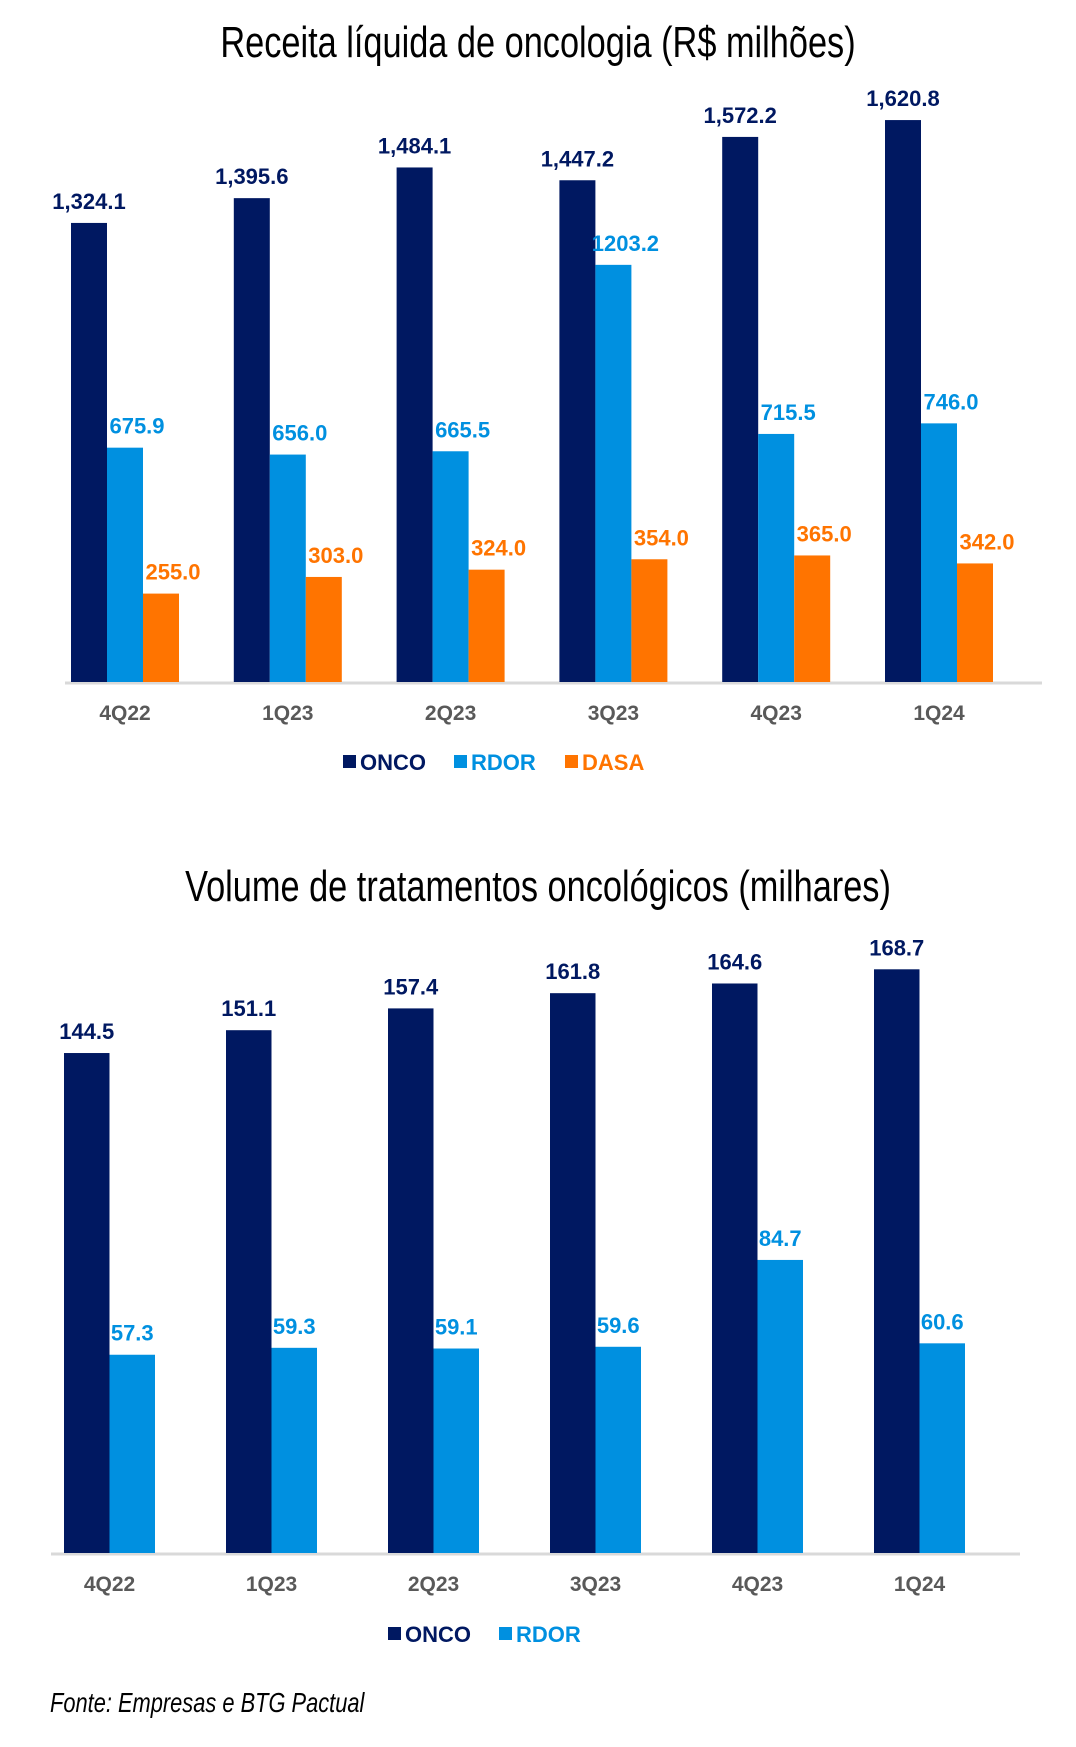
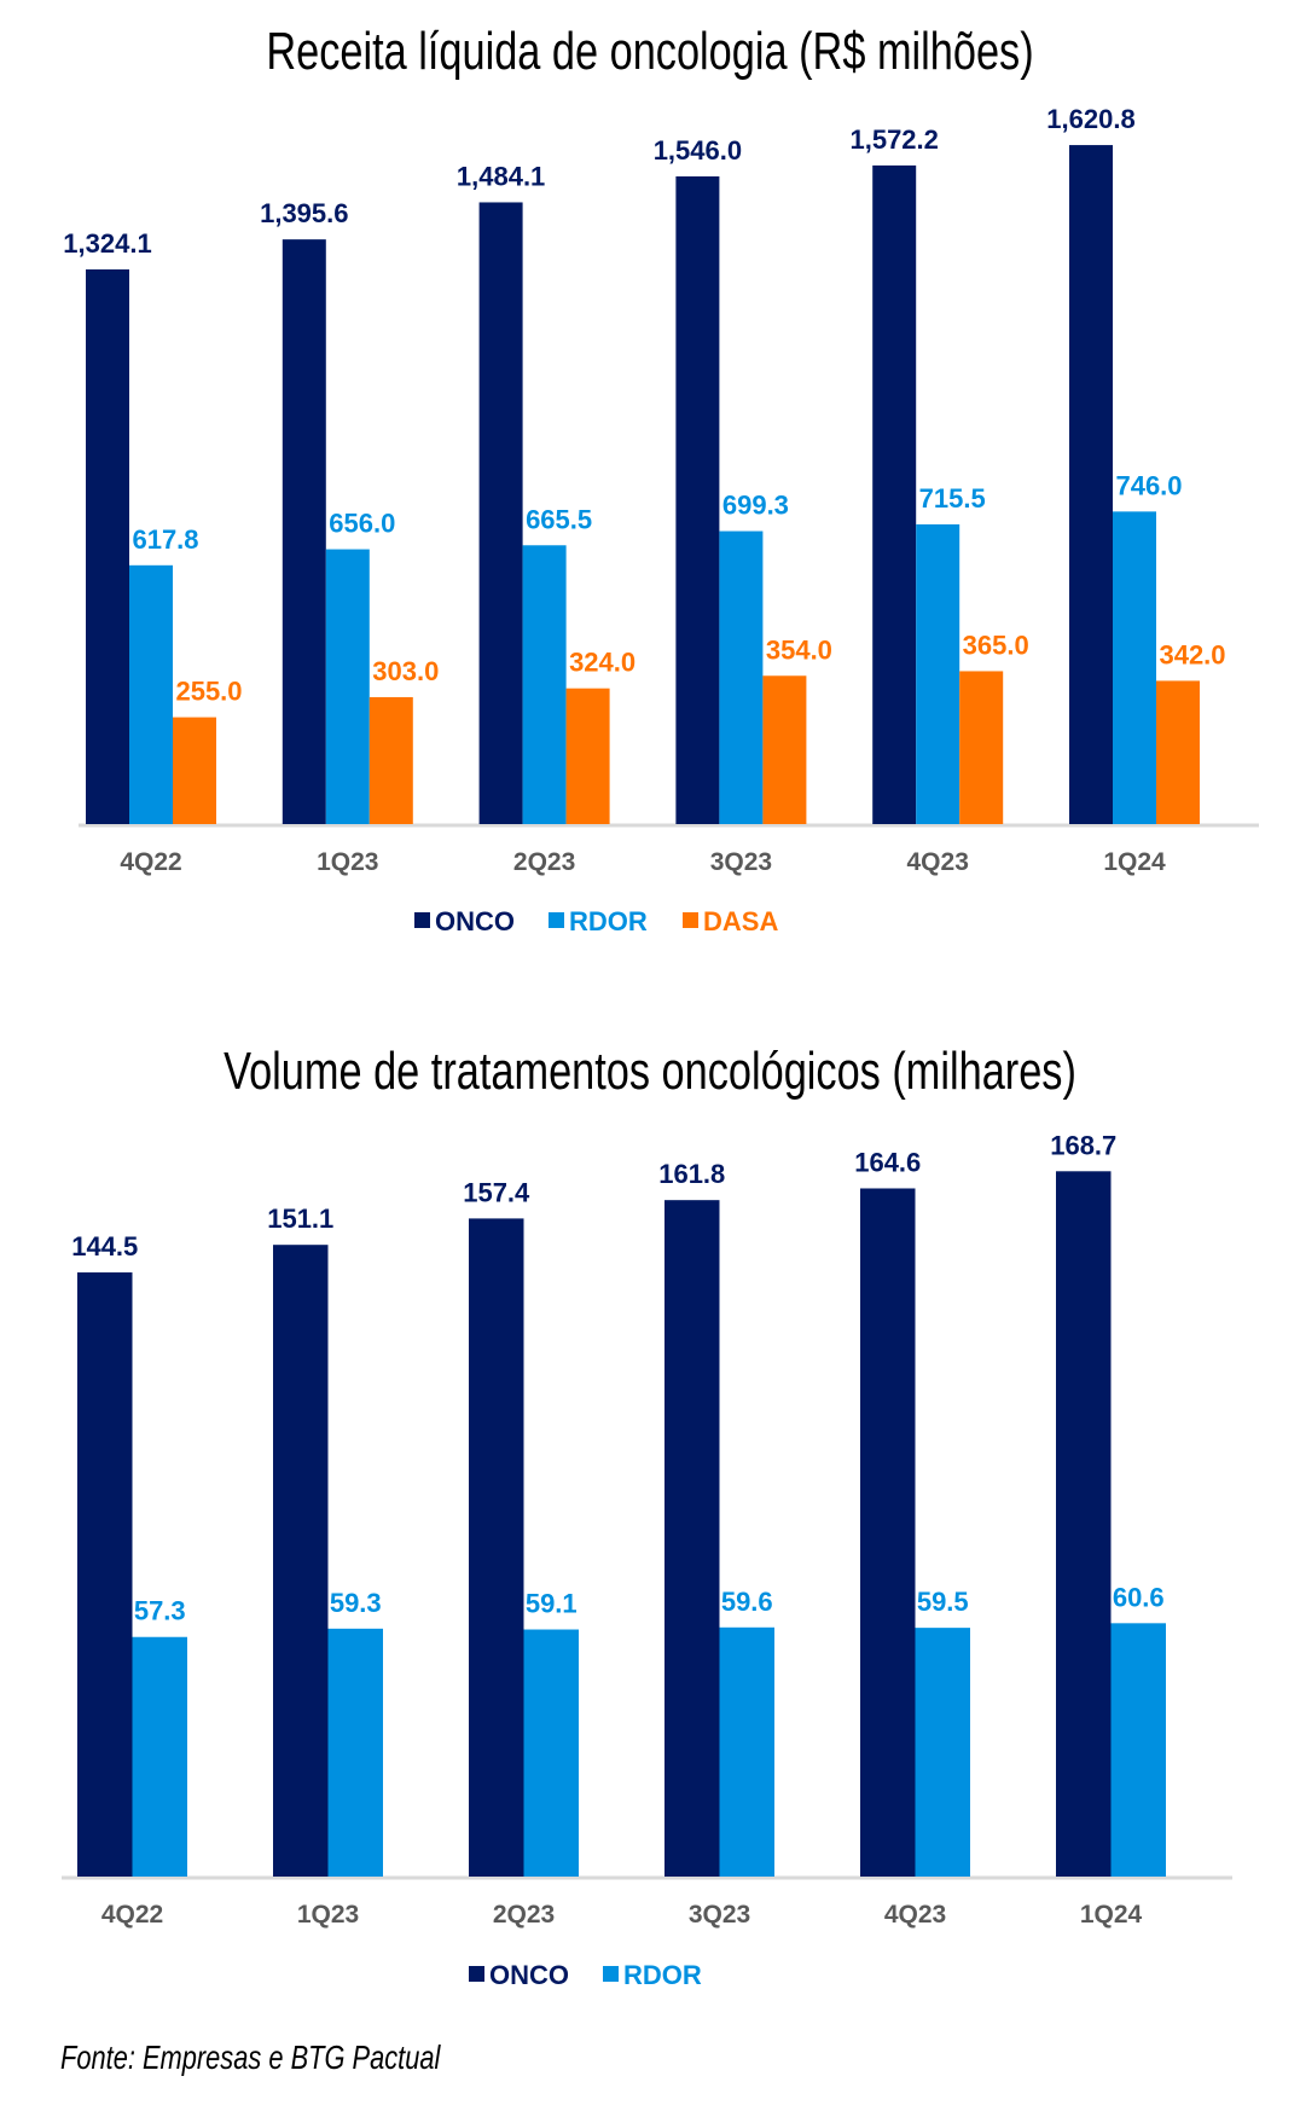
Receita líquida de oncologia (R$ milhões)/RDOR/4Q22: 675.9 -> 617.8
Receita líquida de oncologia (R$ milhões)/ONCO/3Q23: 1,447.2 -> 1,546.0
Receita líquida de oncologia (R$ milhões)/RDOR/3Q23: 1203.2 -> 699.3
Volume de tratamentos oncológicos (milhares)/RDOR/4Q23: 84.7 -> 59.5
